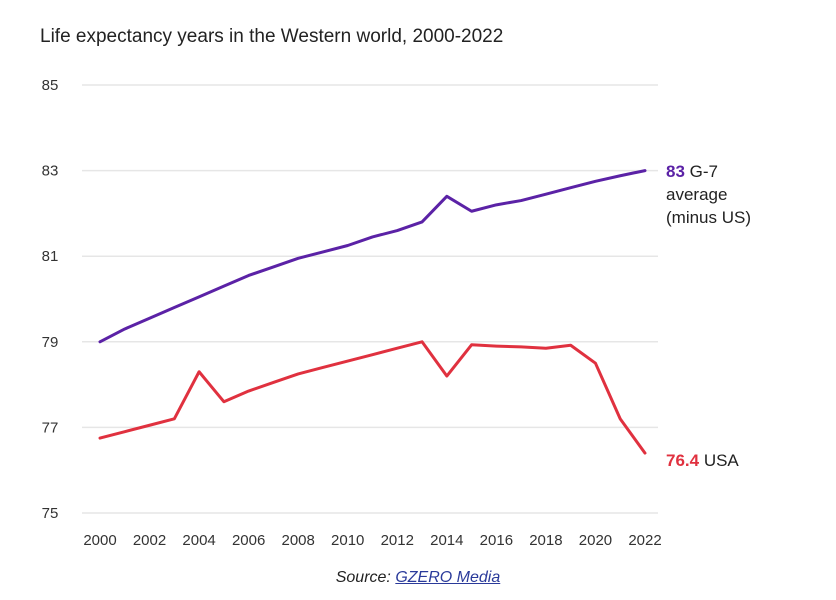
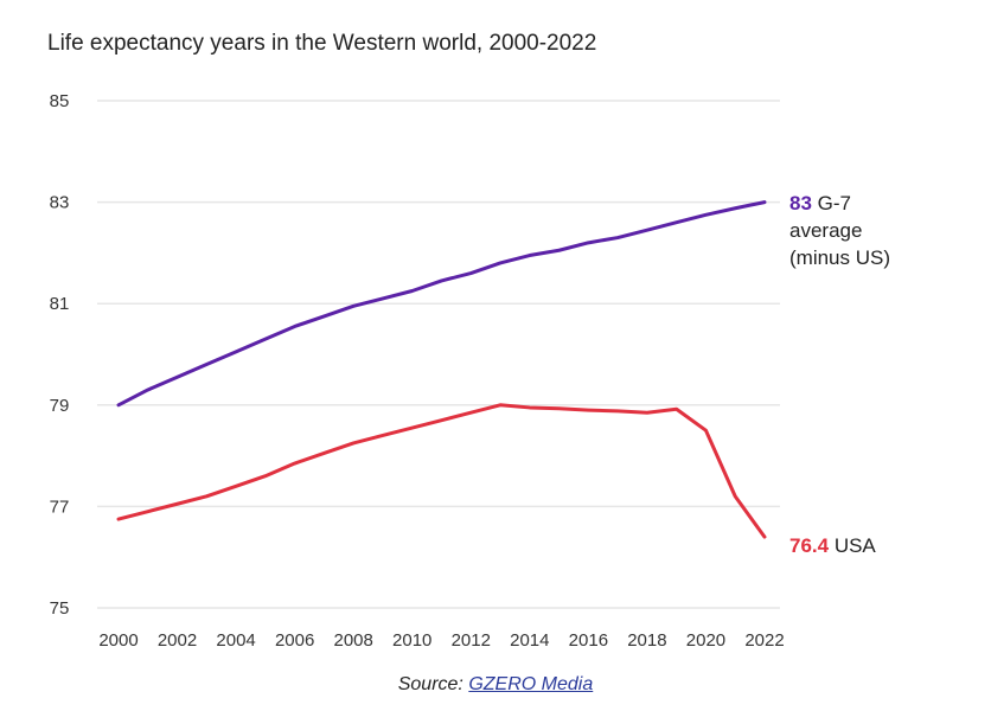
USA/2004: 78.3 -> 77.4
G-7 average (minus US)/2014: 82.4 -> 82.0
USA/2014: 78.2 -> 79.0
